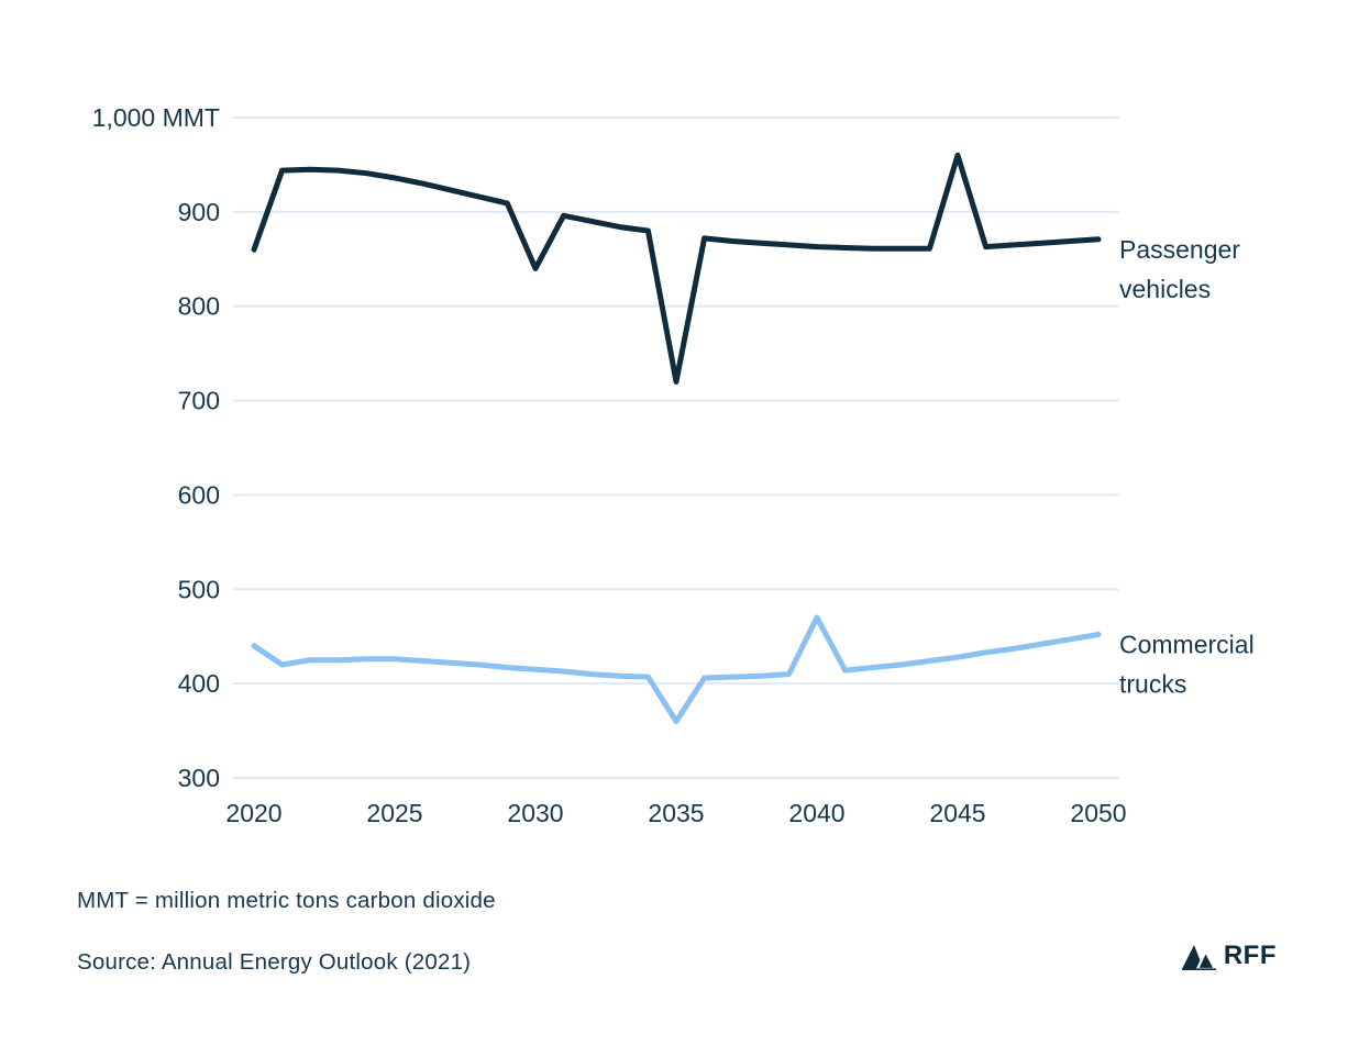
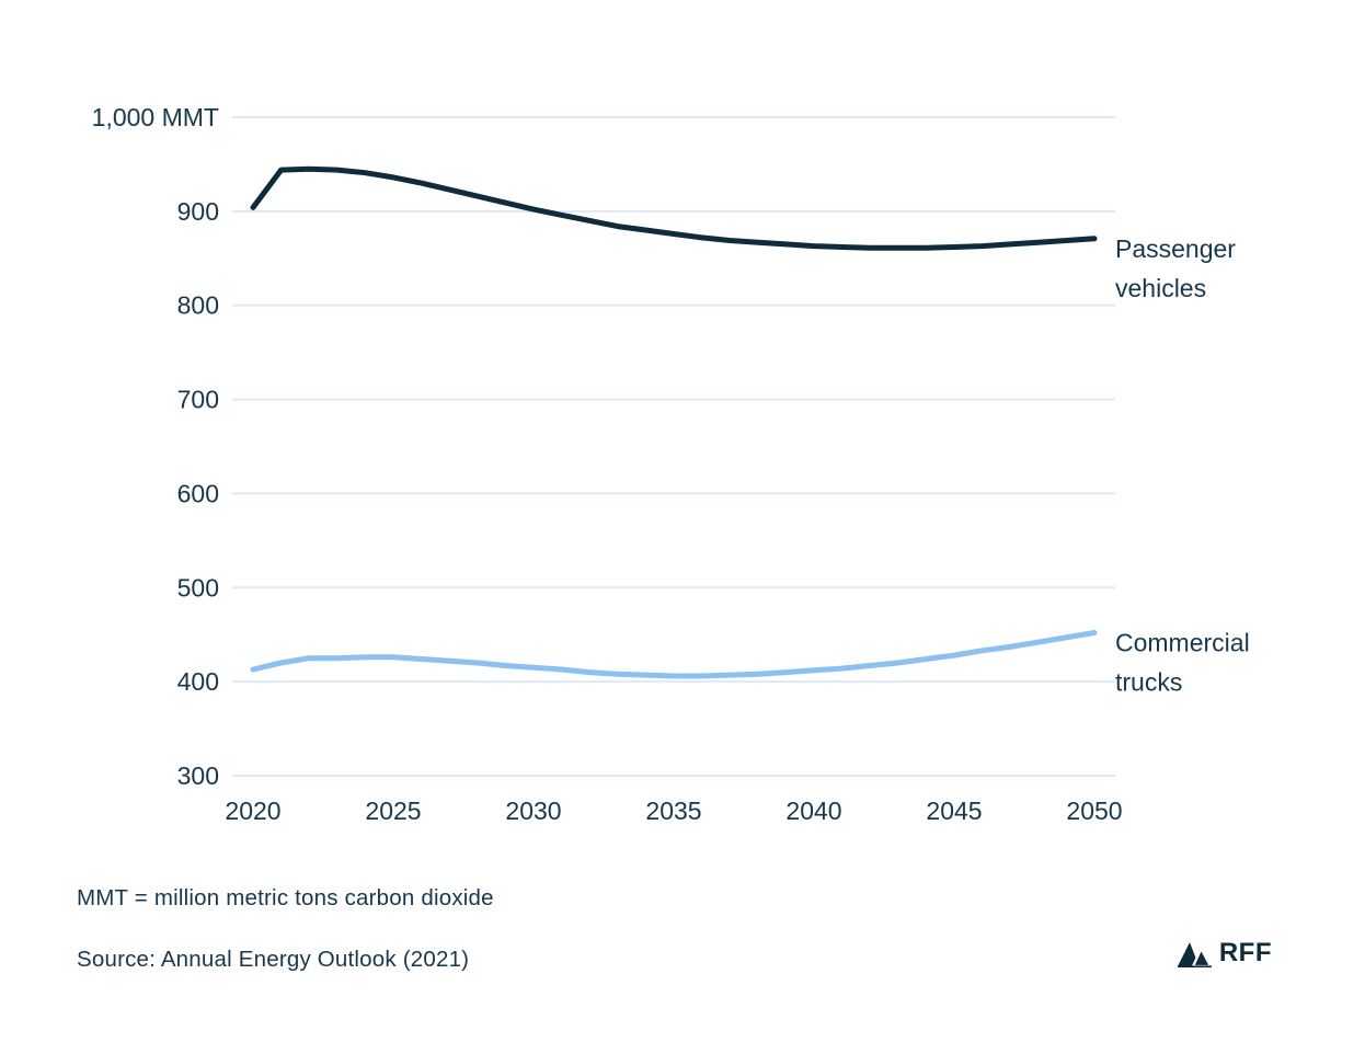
Passenger vehicles/2020: 860 -> 900
Commercial trucks/2020: 440 -> 410
Passenger vehicles/2030: 840 -> 900
Passenger vehicles/2035: 720 -> 880
Commercial trucks/2035: 360 -> 410
Commercial trucks/2040: 470 -> 410
Passenger vehicles/2045: 960 -> 860
